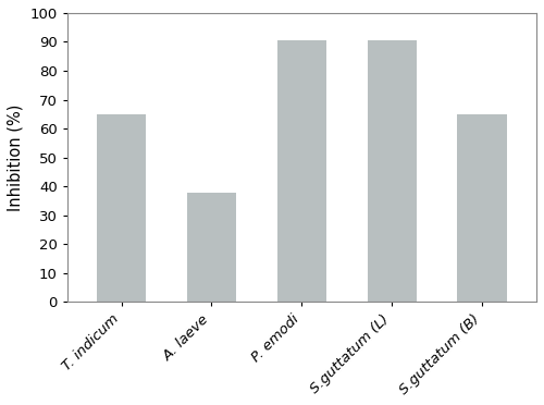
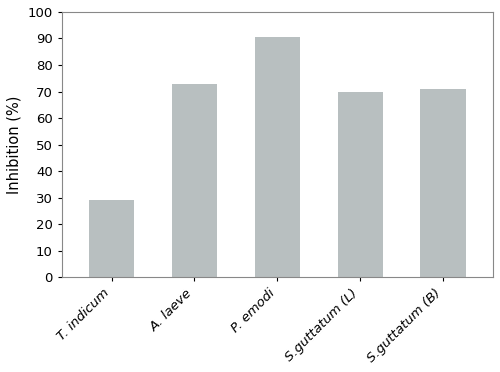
T. indicum: 65.0 -> 29.0
A. laeve: 38.0 -> 73.0
S.guttatum (L): 90.5 -> 70.0
S.guttatum (B): 65.0 -> 71.0
